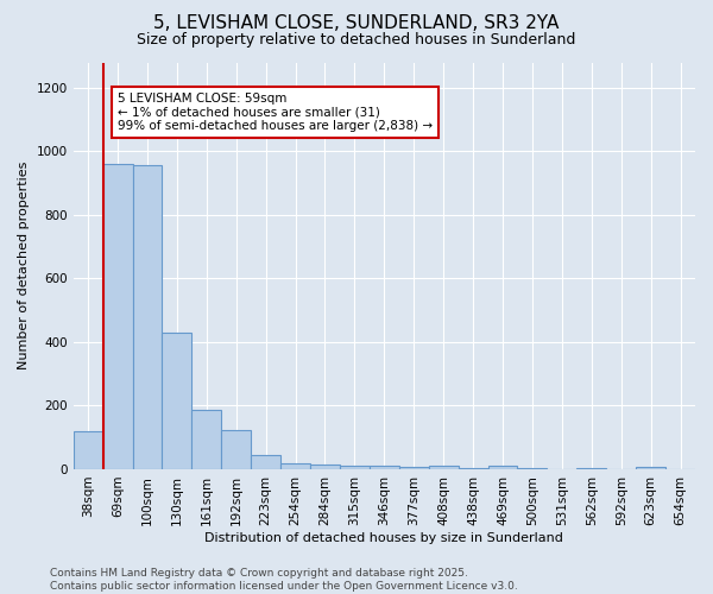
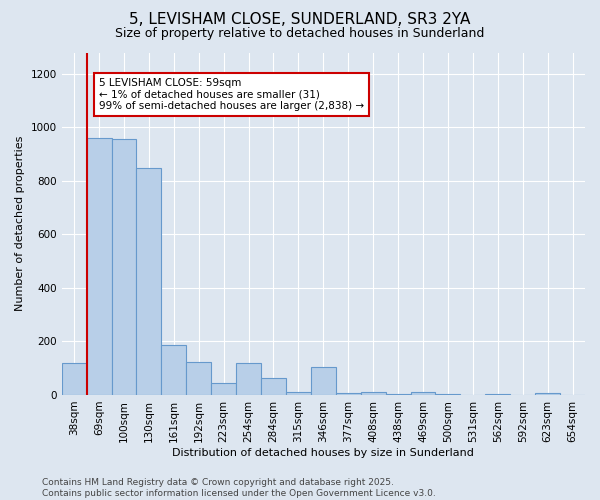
130sqm: 430 -> 850
254sqm: 20 -> 120
284sqm: 15 -> 65
346sqm: 10 -> 105
